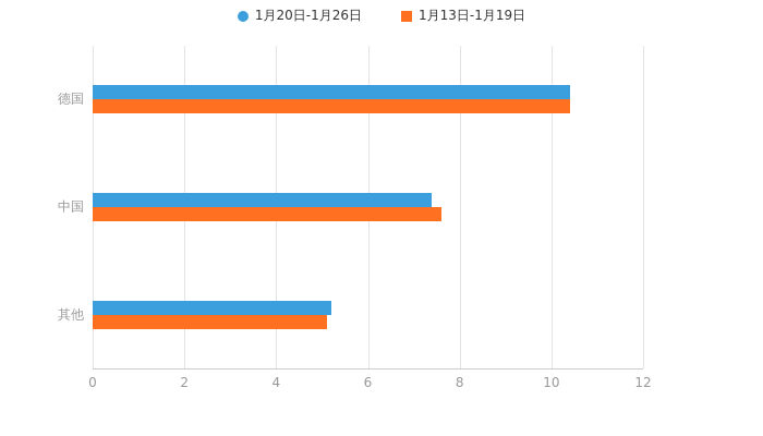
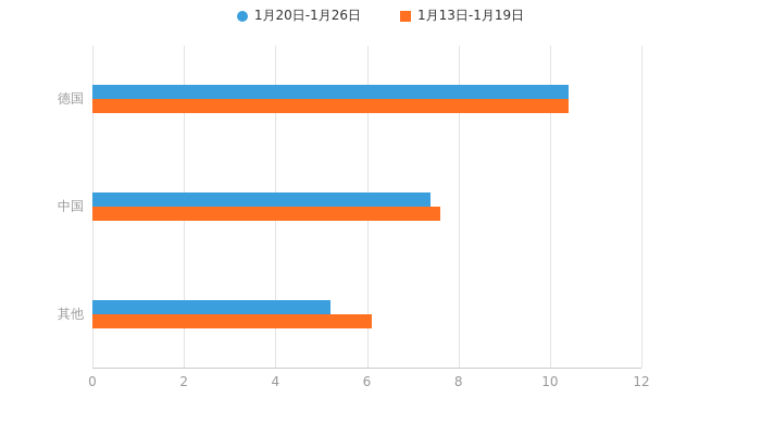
1月13日-1月19日/其他: 5.1 -> 6.1
